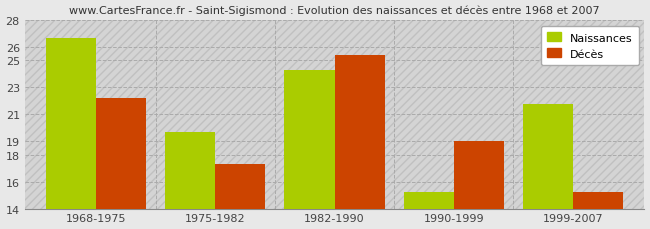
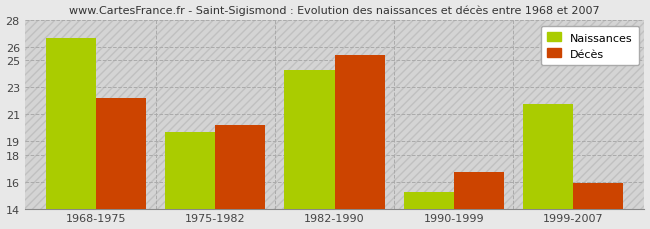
Décès/1975-1982: 17.3 -> 20.2
Décès/1990-1999: 19.0 -> 16.7
Décès/1999-2007: 15.2 -> 15.9
